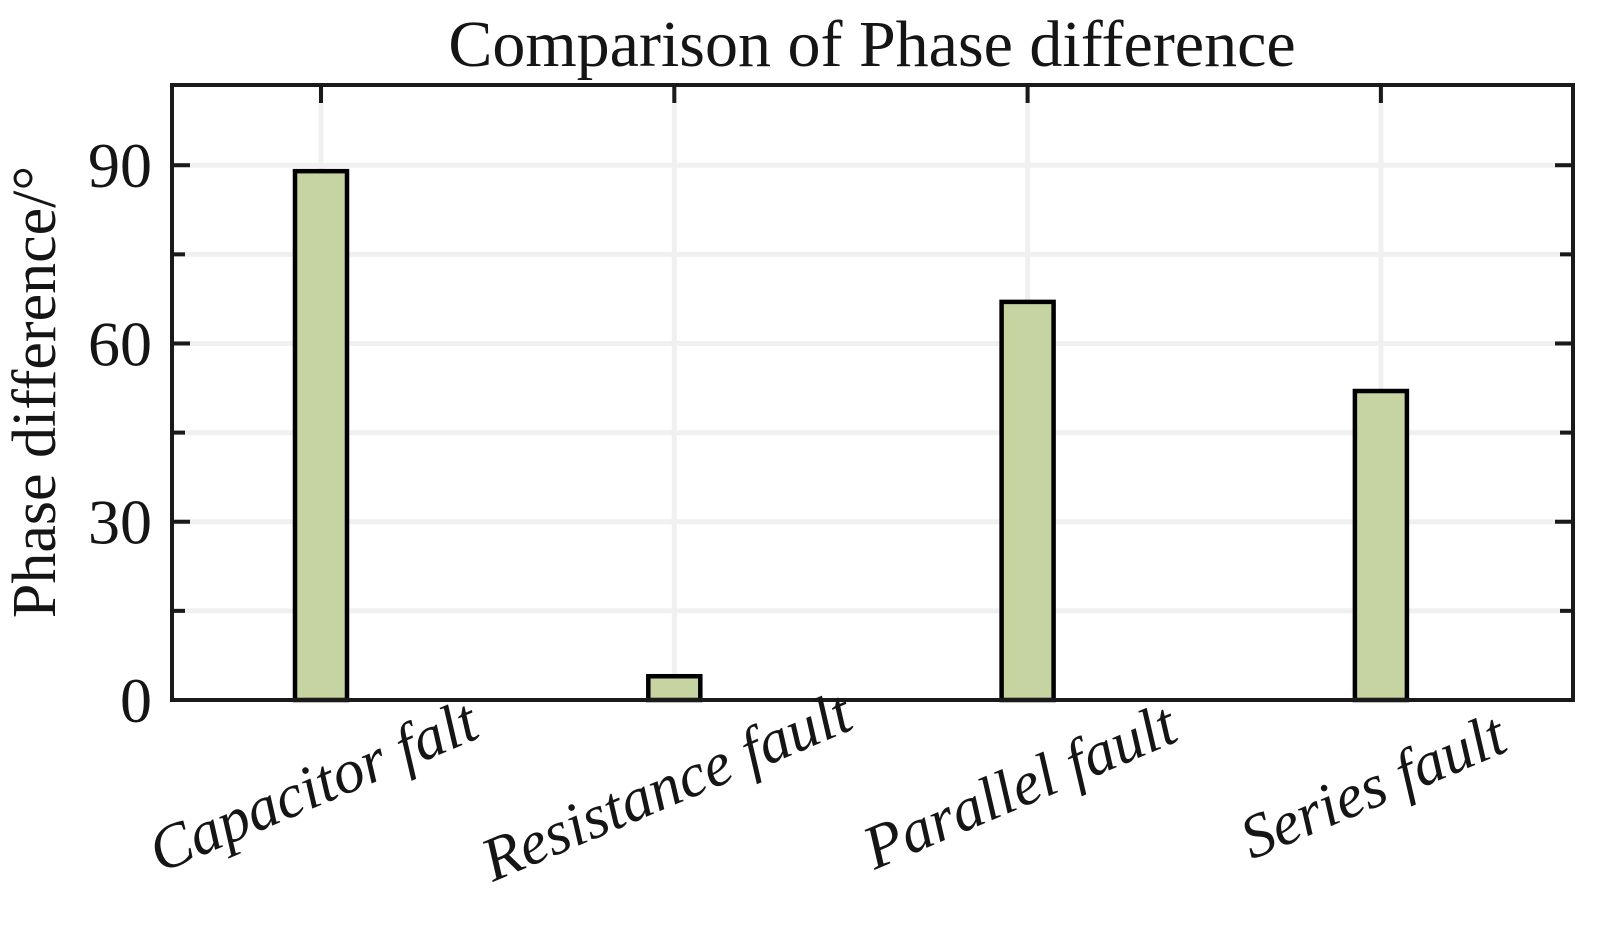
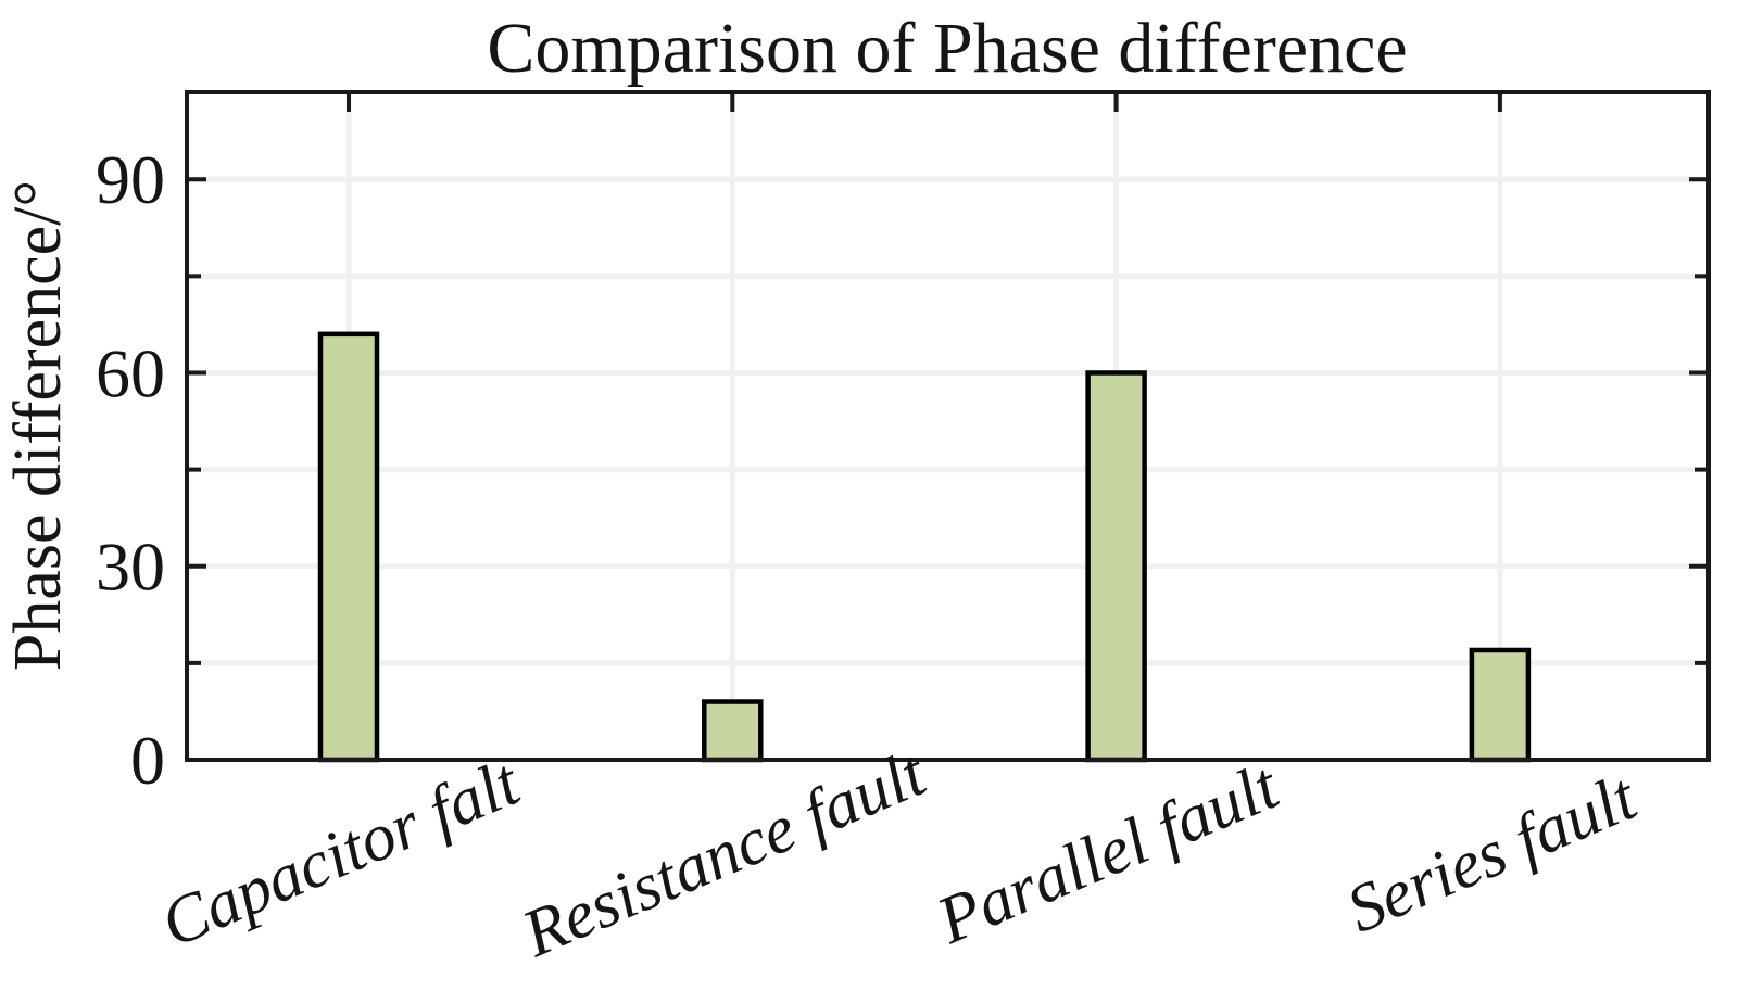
Capacitor falt: 89 -> 66
Resistance fault: 4 -> 9
Parallel fault: 67 -> 60
Series fault: 52 -> 17
